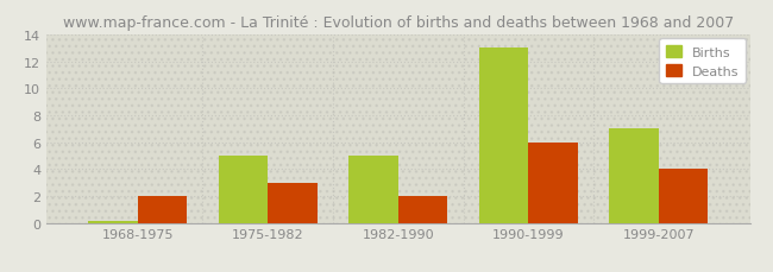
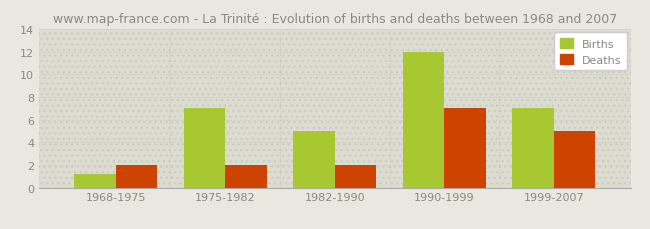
Births/1968-1975: 0.1 -> 1.2
Births/1975-1982: 5.0 -> 7.0
Deaths/1975-1982: 3 -> 2
Births/1990-1999: 13.0 -> 12.0
Deaths/1990-1999: 6 -> 7
Deaths/1999-2007: 4 -> 5
